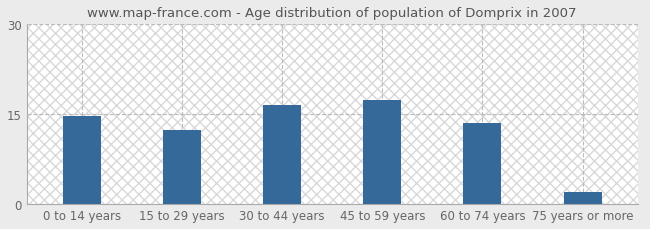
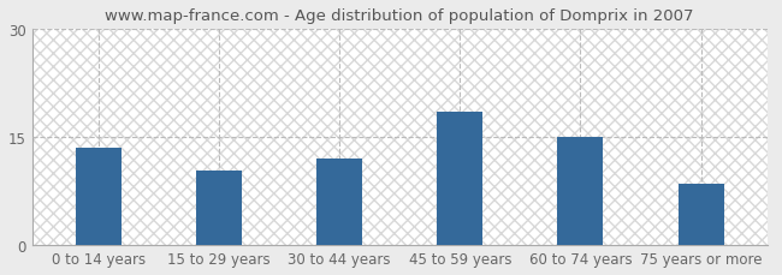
0 to 14 years: 14.7 -> 13.6
15 to 29 years: 12.3 -> 10.4
30 to 44 years: 16.5 -> 12.0
45 to 59 years: 17.3 -> 18.6
60 to 74 years: 13.5 -> 15.0
75 years or more: 2.0 -> 8.6
